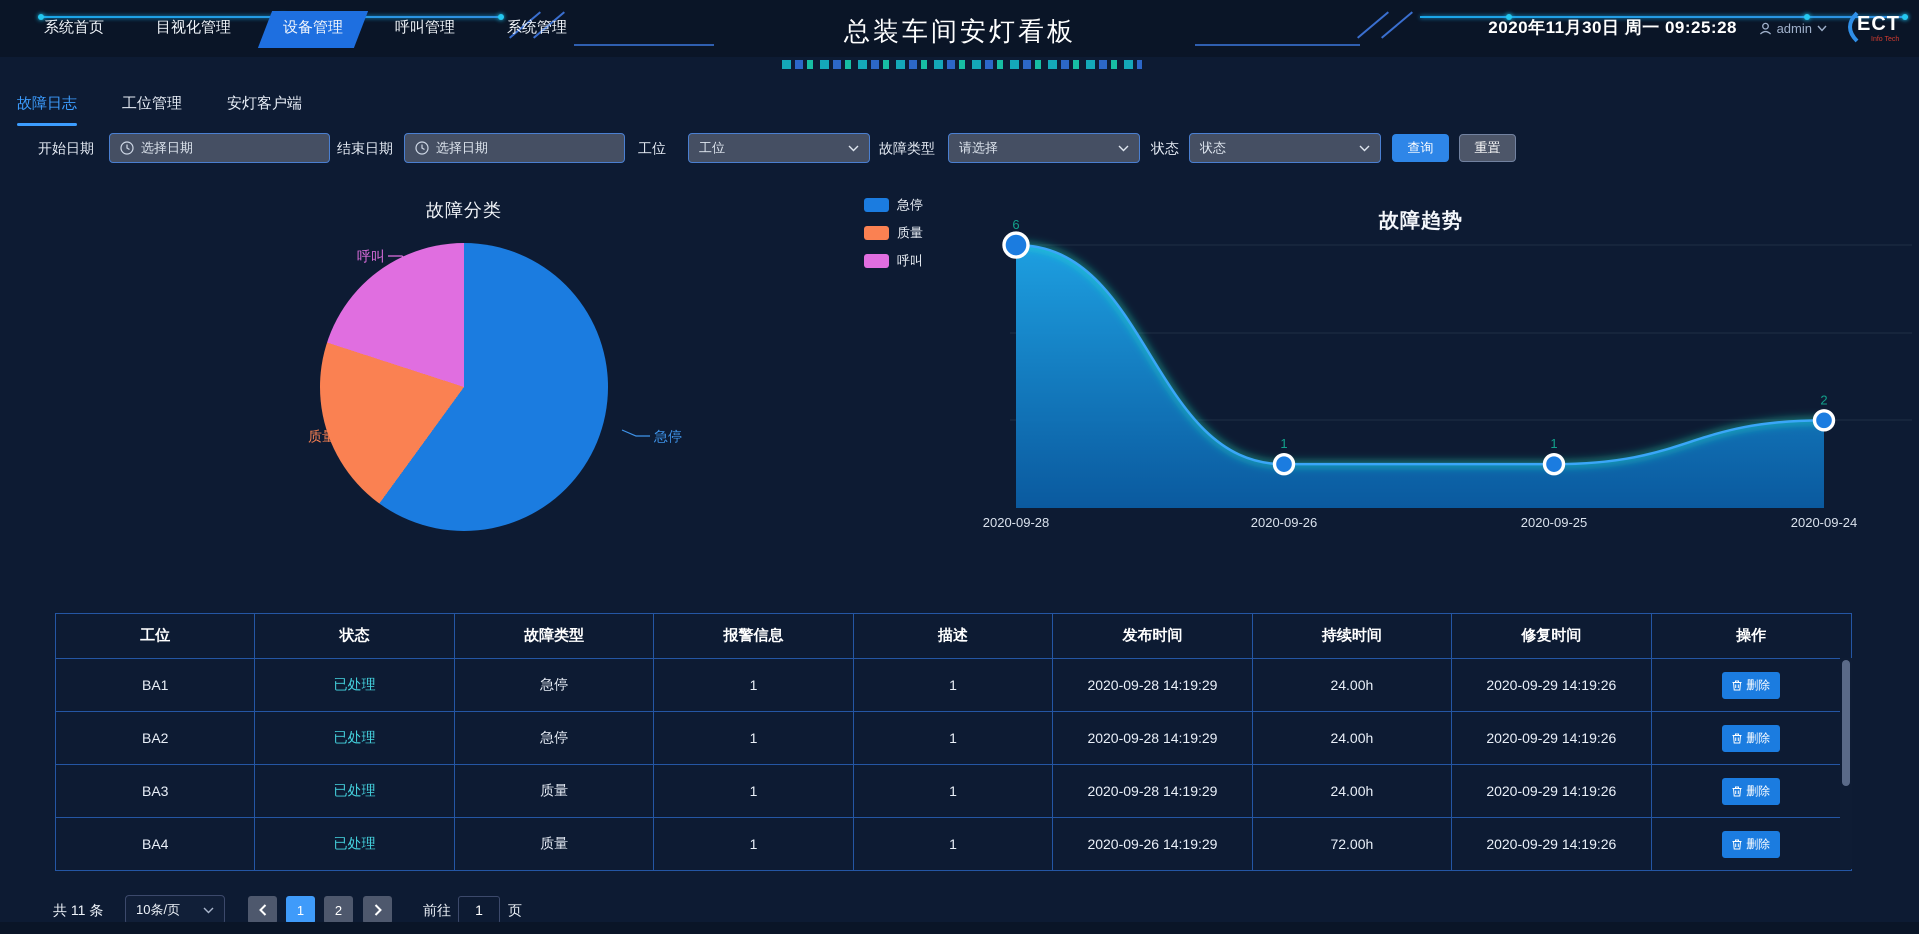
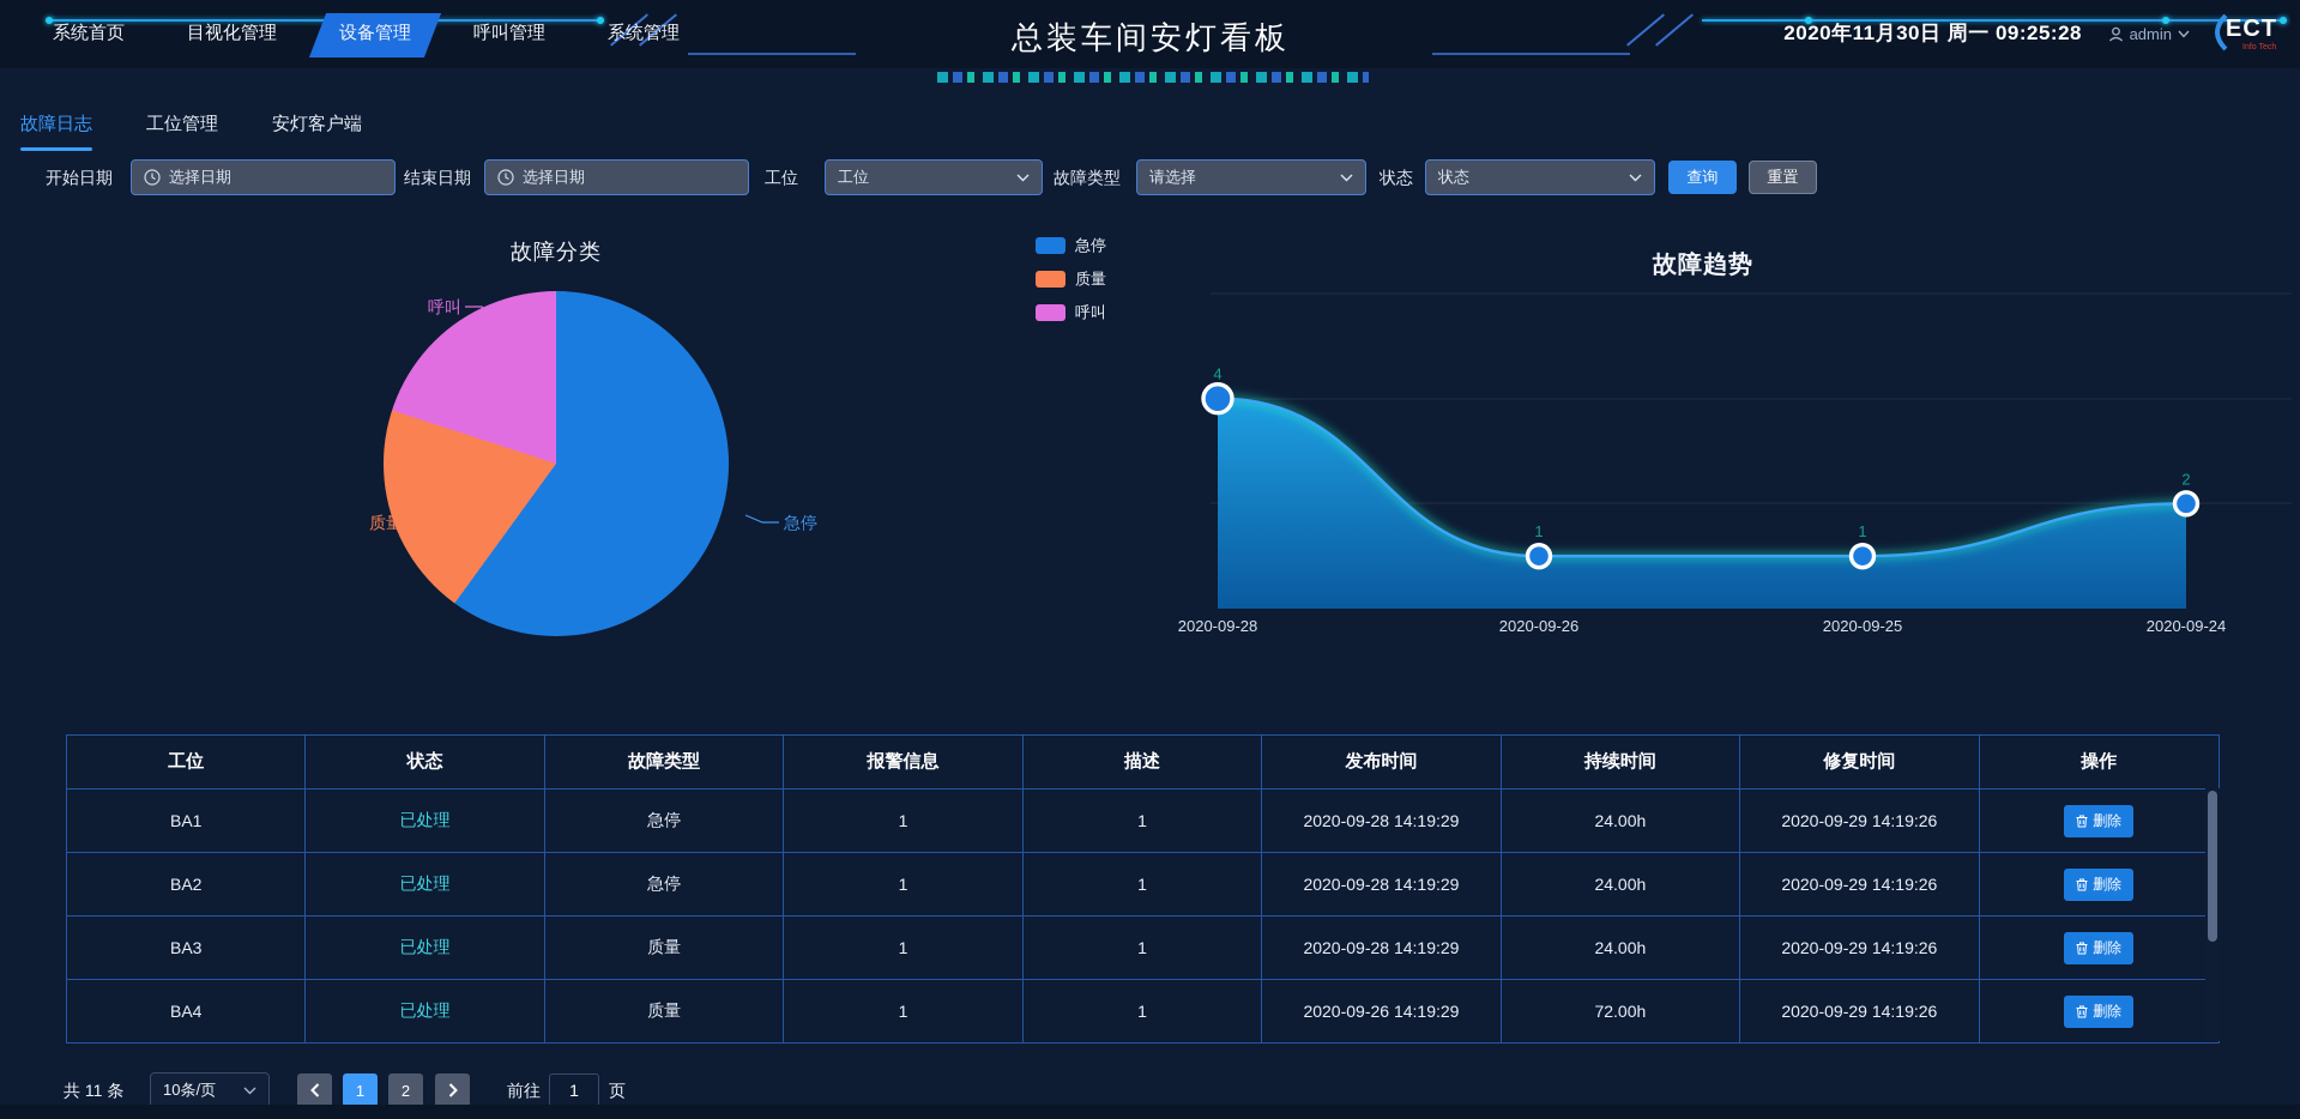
故障趋势/2020-09-28: 6 -> 4
